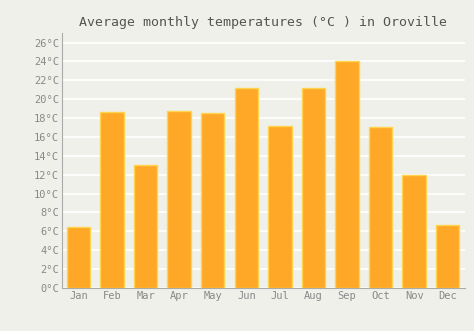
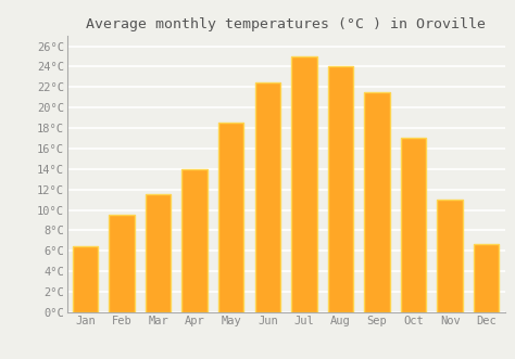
Feb: 18.6°C -> 9.5°C
Mar: 13.0°C -> 11.5°C
Apr: 18.8°C -> 14.0°C
Jun: 21.2°C -> 22.5°C
Jul: 17.2°C -> 25.0°C
Aug: 21.2°C -> 24.0°C
Sep: 24.0°C -> 21.5°C
Nov: 12.0°C -> 11.0°C
